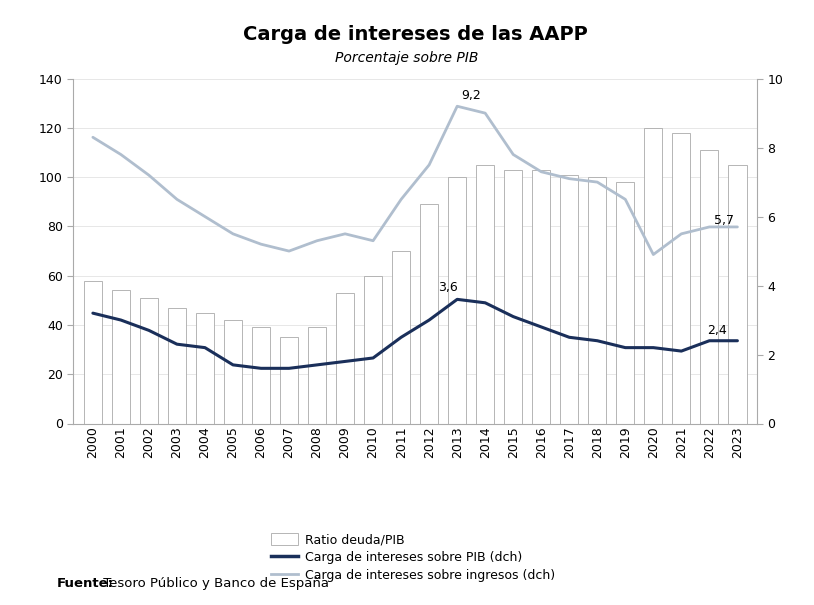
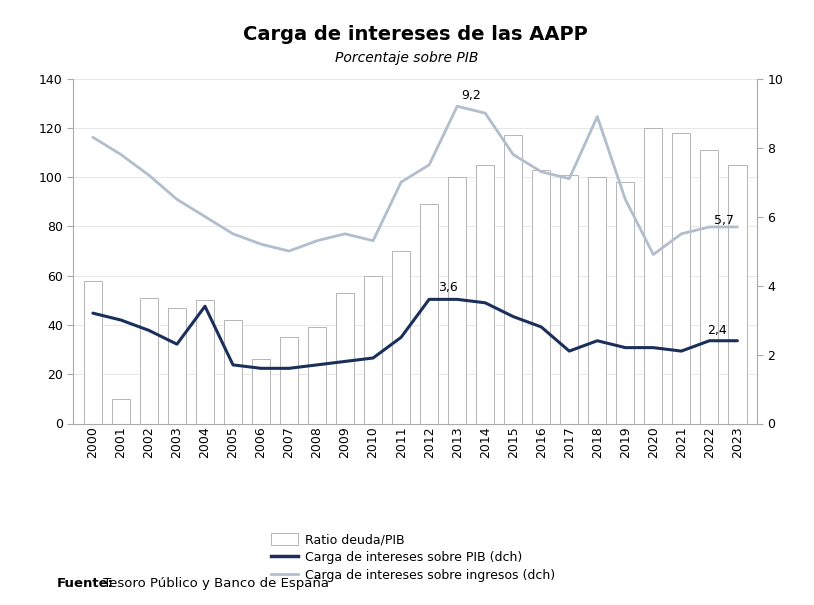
Ratio deuda/PIB/2001: 54 -> 10
Ratio deuda/PIB/2004: 45 -> 50
Carga de intereses sobre PIB (dch)/2004: 2.2 -> 3.4
Ratio deuda/PIB/2006: 39 -> 26
Carga de intereses sobre ingresos (dch)/2011: 6.5 -> 7.0
Carga de intereses sobre PIB (dch)/2012: 3.0 -> 3.6
Ratio deuda/PIB/2015: 103 -> 117
Carga de intereses sobre PIB (dch)/2017: 2.5 -> 2.1
Carga de intereses sobre ingresos (dch)/2018: 7.0 -> 8.9
